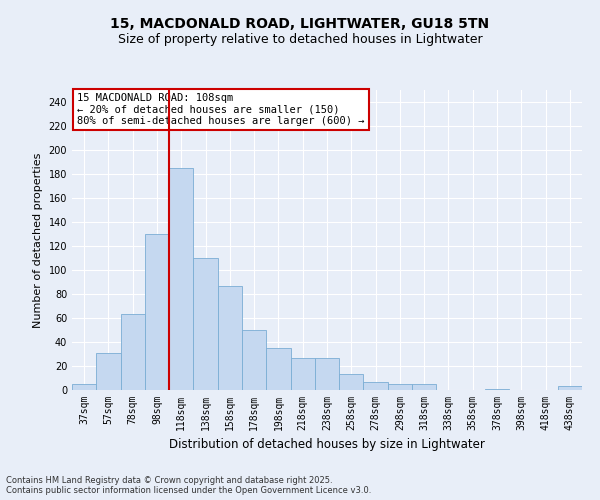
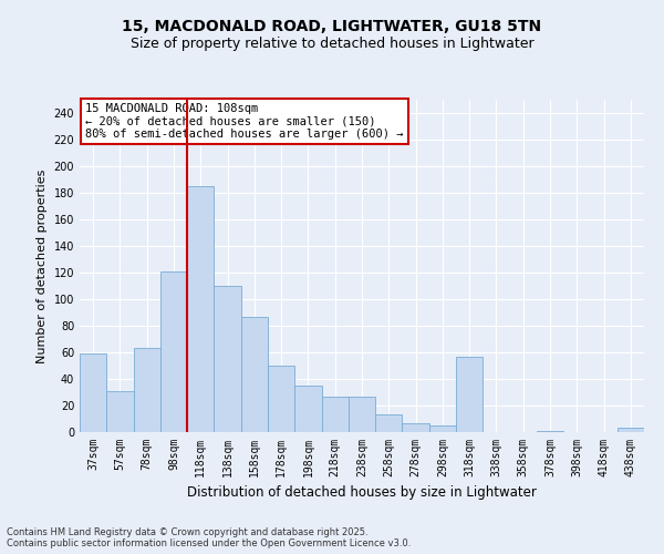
37sqm: 5 -> 59
98sqm: 130 -> 121
318sqm: 5 -> 57
